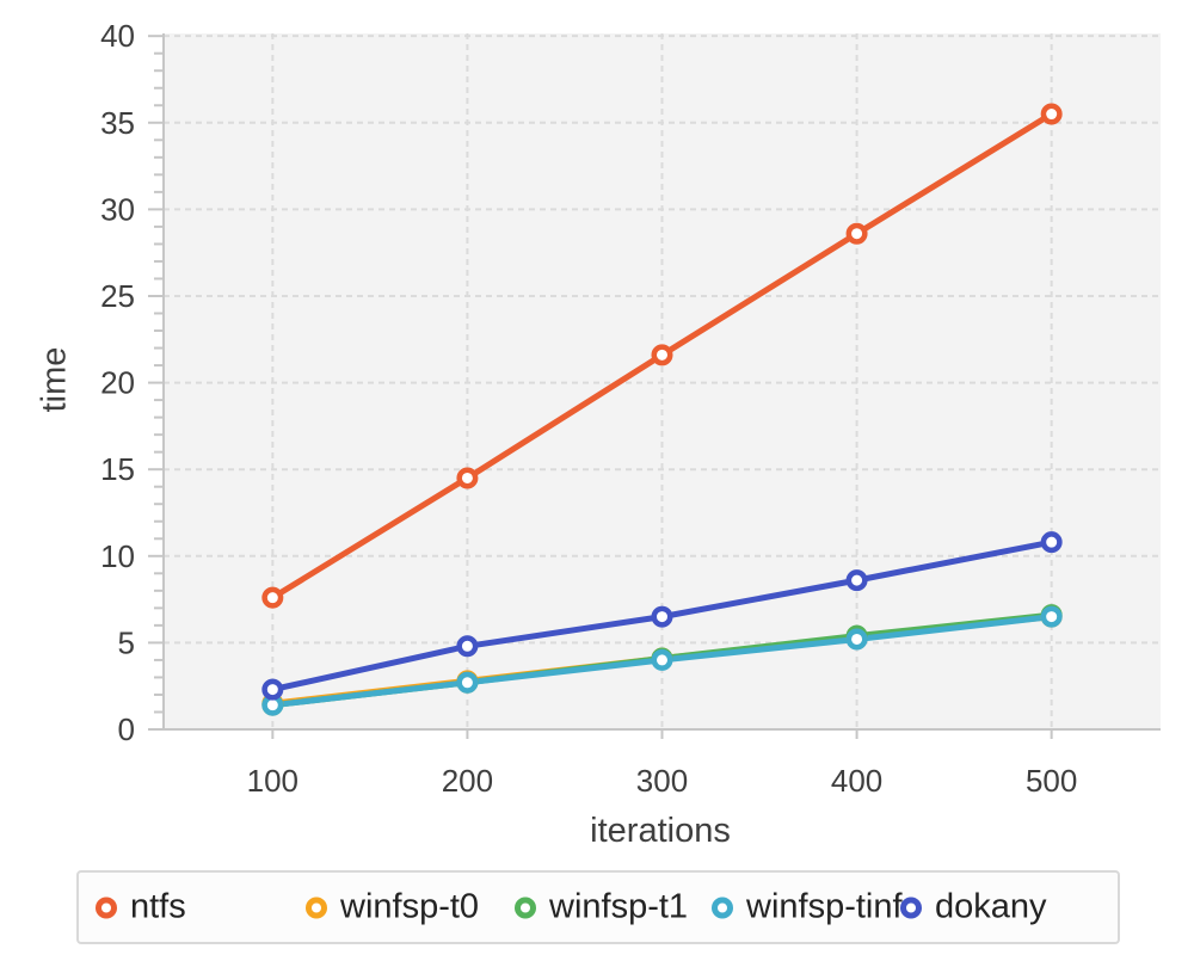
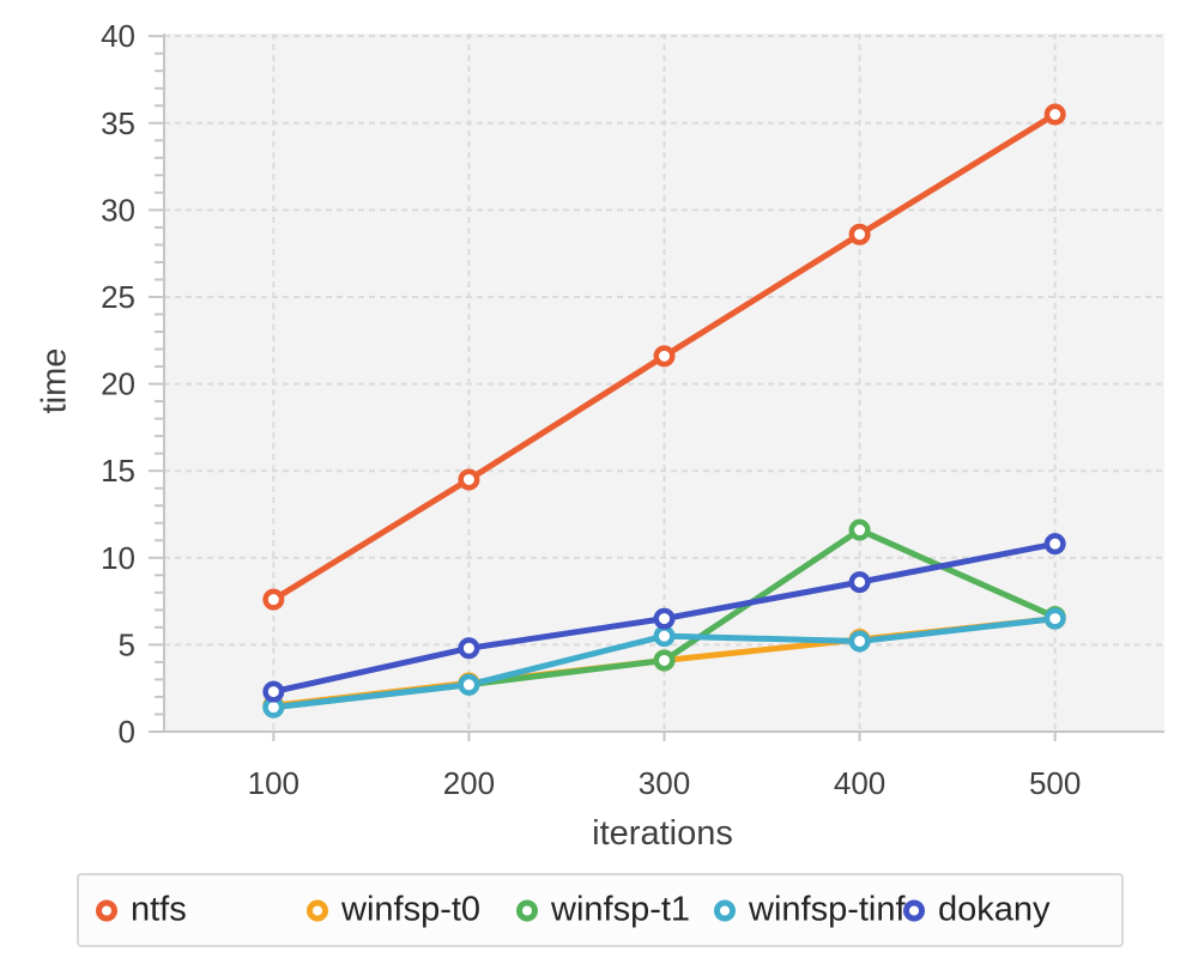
winfsp-tinf/300: 4.0 -> 5.5
winfsp-t1/400: 5.4 -> 11.6
